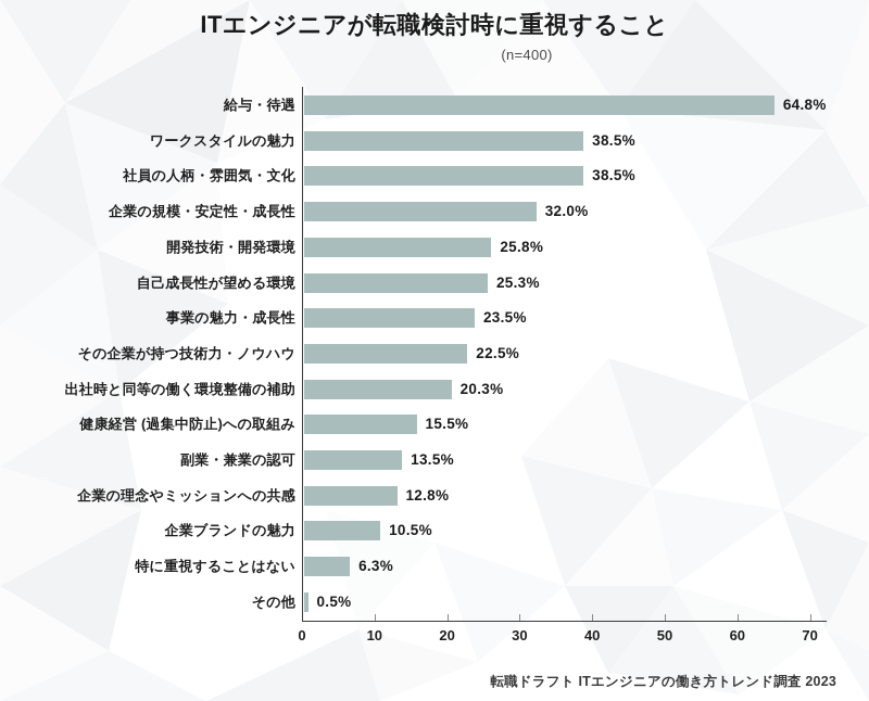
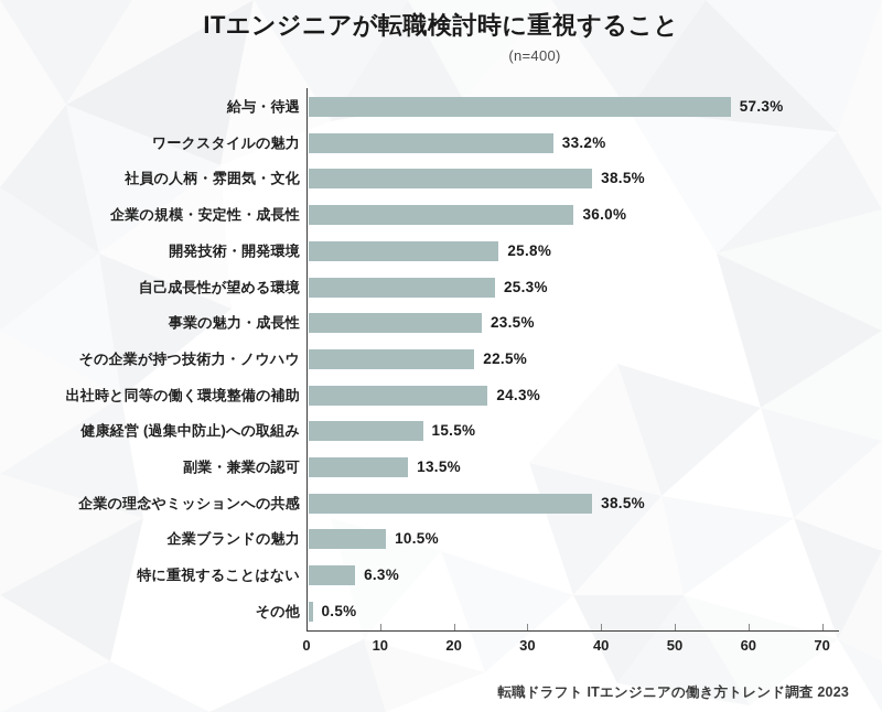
給与・待遇: 64.8% -> 57.3%
ワークスタイルの魅力: 38.5% -> 33.2%
企業の規模・安定性・成長性: 32.0% -> 36.0%
出社時と同等の働く環境整備の補助: 20.3% -> 24.3%
企業の理念やミッションへの共感: 12.8% -> 38.5%
